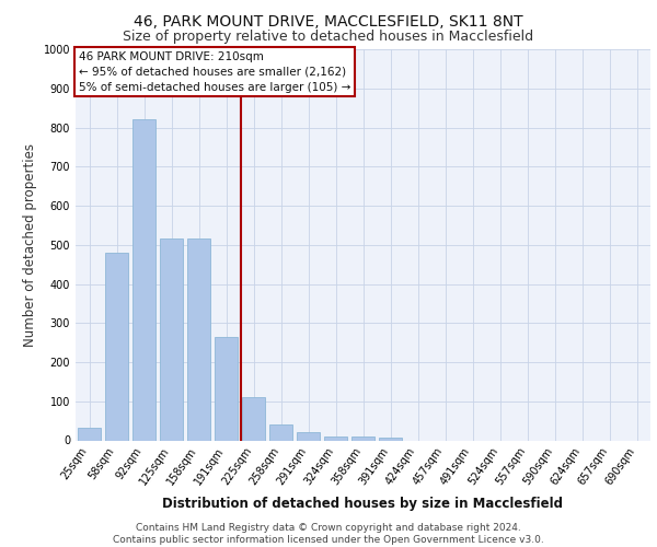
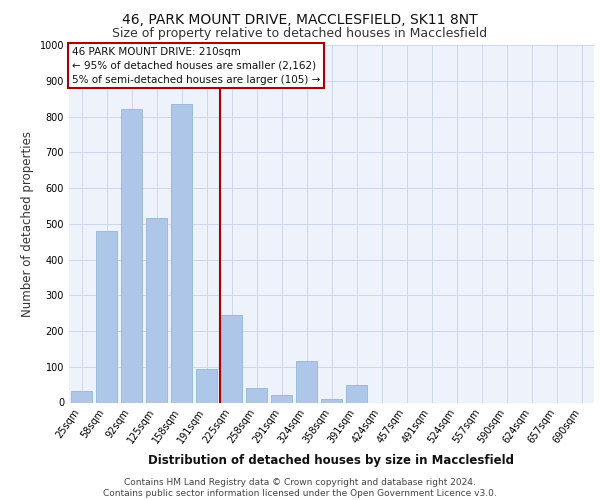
158sqm: 515 -> 835
191sqm: 265 -> 95
225sqm: 110 -> 245
324sqm: 10 -> 115
391sqm: 8 -> 50
